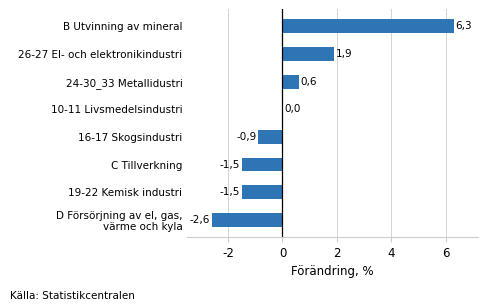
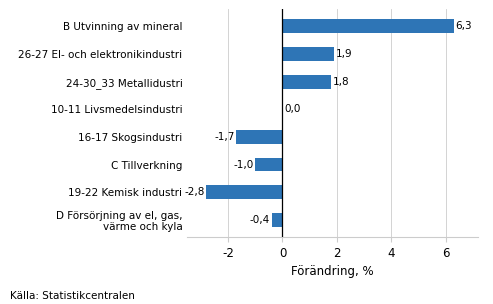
24-30_33 Metallidustri: 0,6 -> 1,8
16-17 Skogsindustri: -0,9 -> -1,7
C Tillverkning: -1,5 -> -1,0
19-22 Kemisk industri: -1,5 -> -2,8
D Försörjning av el, gas, värme och kyla: -2,6 -> -0,4
